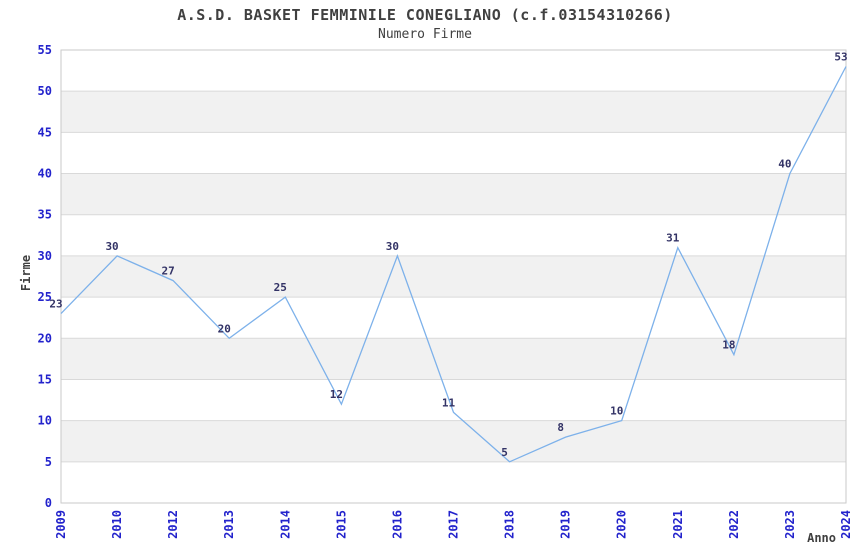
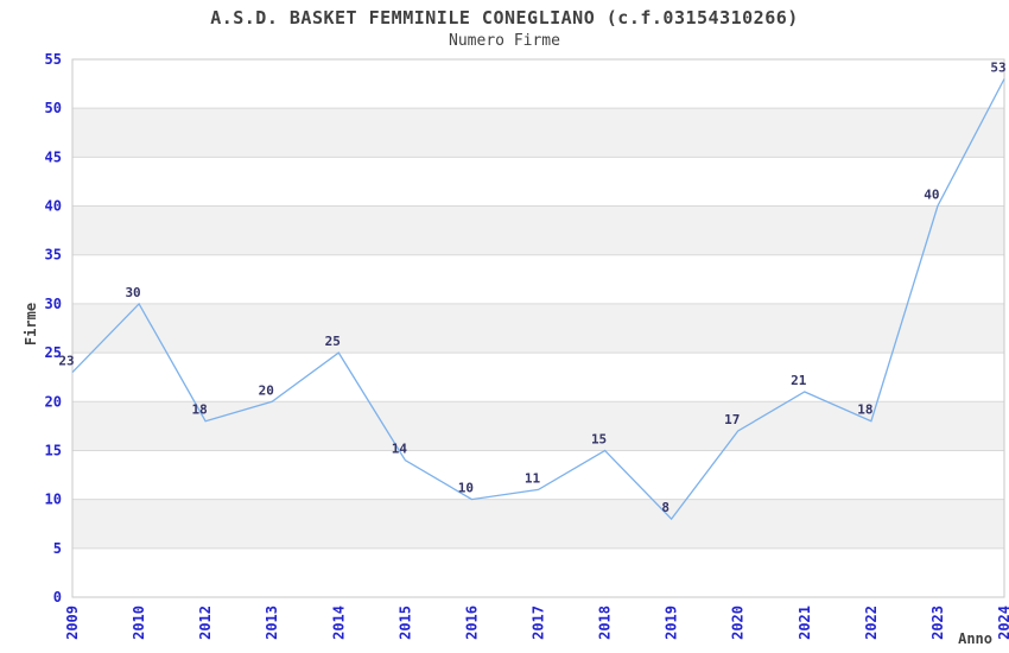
2012: 27 -> 18
2015: 12 -> 14
2016: 30 -> 10
2018: 5 -> 15
2020: 10 -> 17
2021: 31 -> 21
